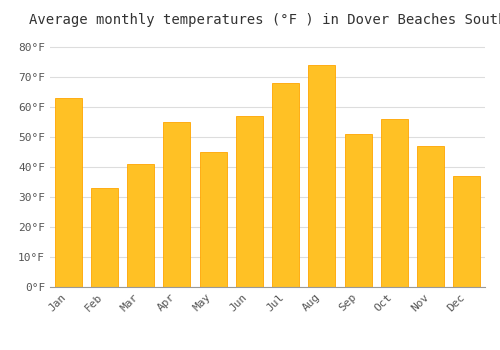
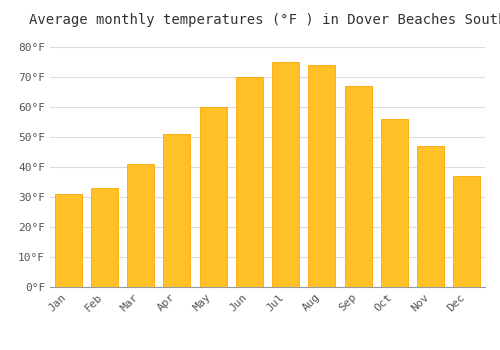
Jan: 63°F -> 31°F
Apr: 55°F -> 51°F
May: 45°F -> 60°F
Jun: 57°F -> 70°F
Jul: 68°F -> 75°F
Sep: 51°F -> 67°F
